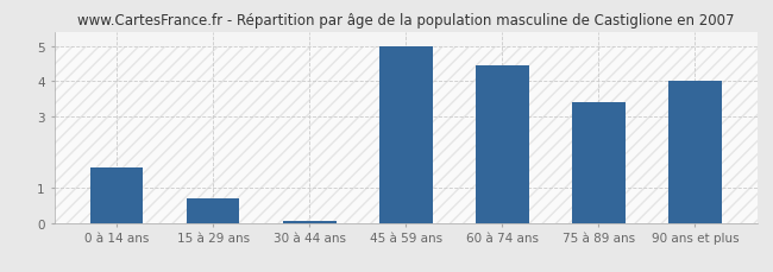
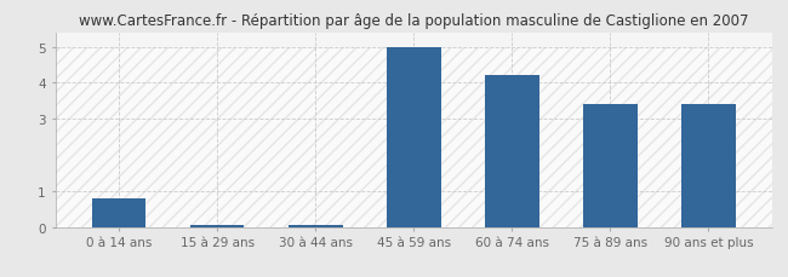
0 à 14 ans: 1.55 -> 0.80
15 à 29 ans: 0.70 -> 0.05
60 à 74 ans: 4.45 -> 4.20
90 ans et plus: 4.00 -> 3.40
